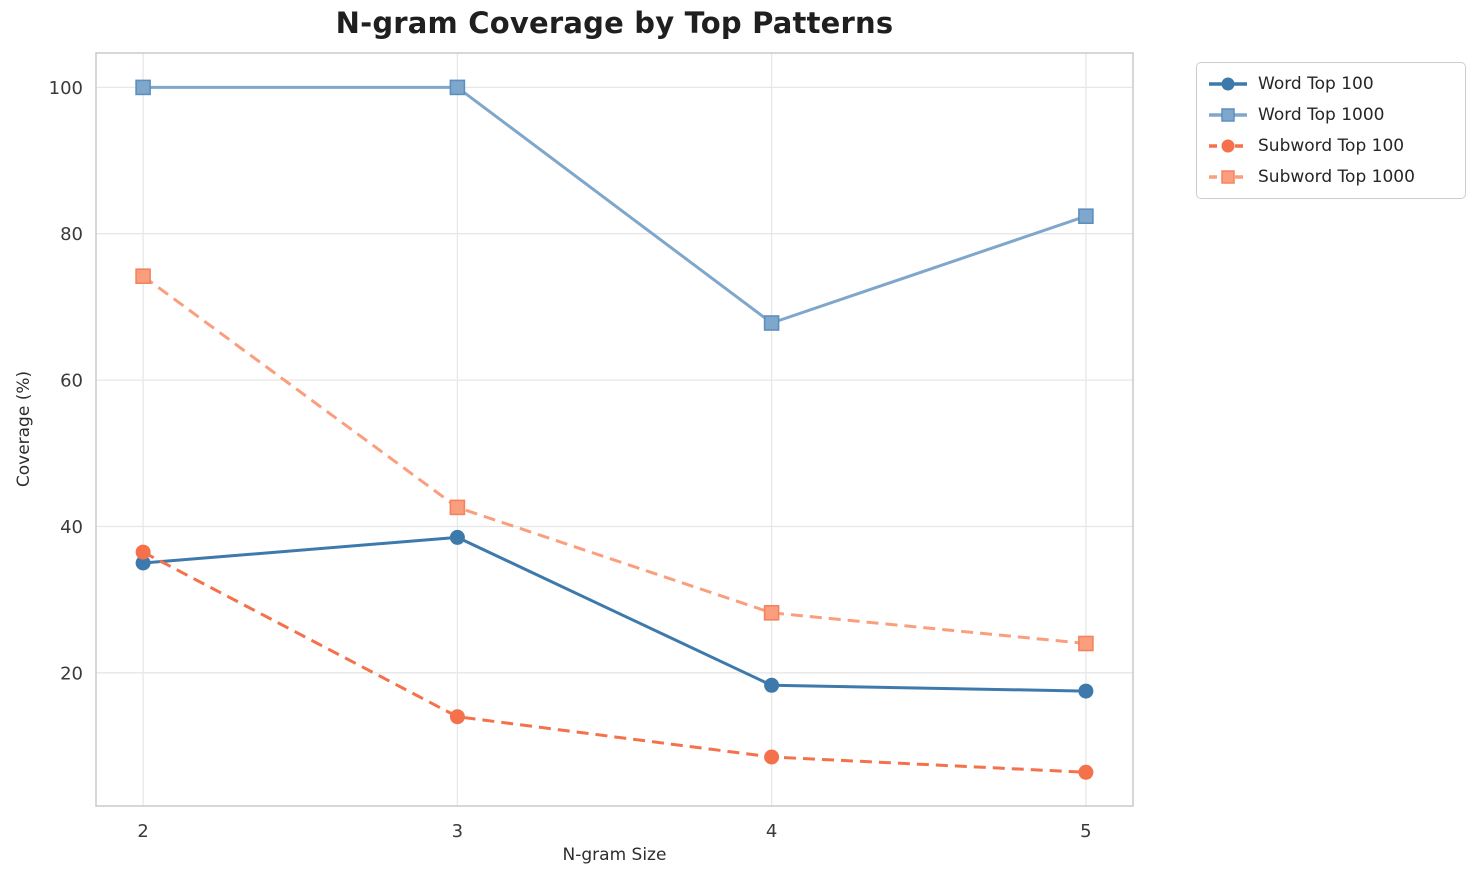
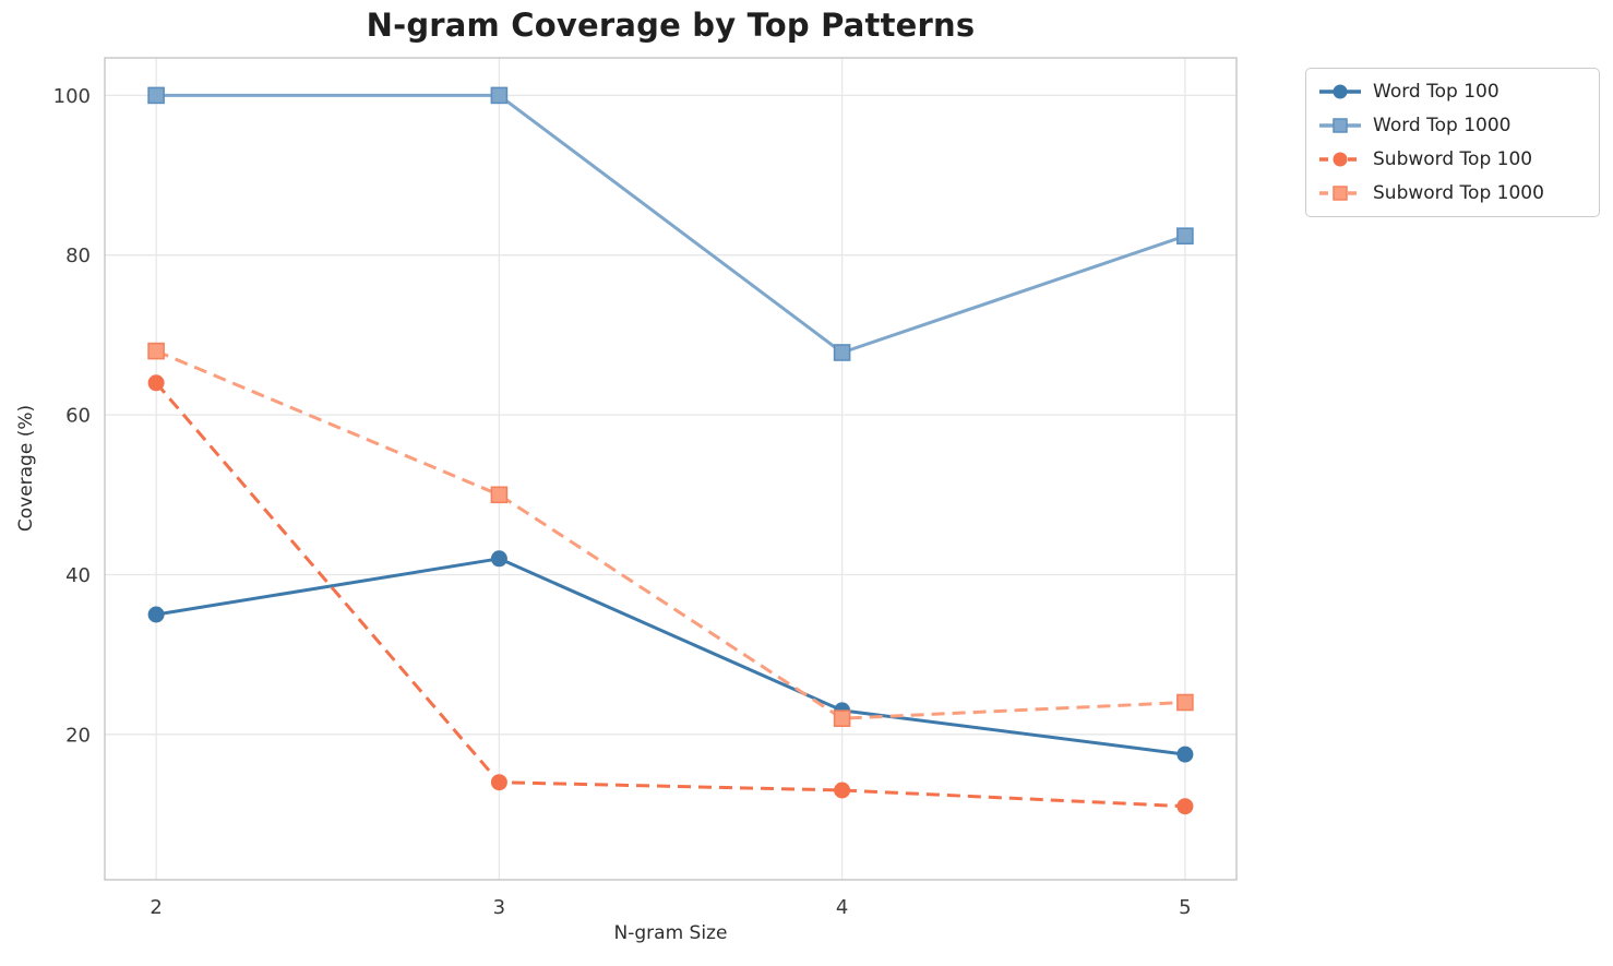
Subword Top 100/2: 36 -> 64
Subword Top 1000/2: 74 -> 68
Word Top 100/3: 38 -> 42
Subword Top 1000/3: 43 -> 50
Word Top 100/4: 18 -> 23
Subword Top 100/4: 8 -> 13
Subword Top 1000/4: 28 -> 22
Subword Top 100/5: 6 -> 11
